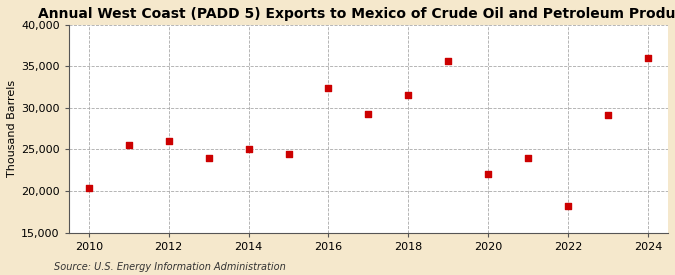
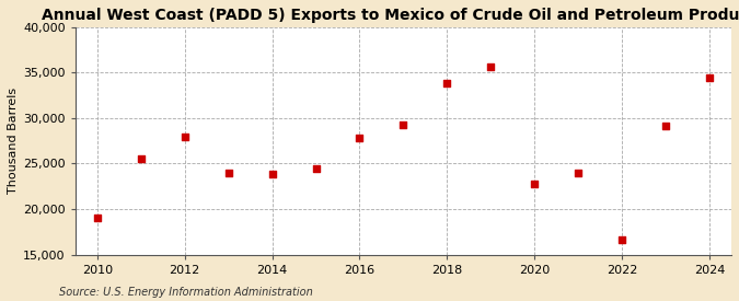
2010: 20,400 -> 19,000
2012: 26,000 -> 28,000
2014: 25,000 -> 23,800
2016: 32,400 -> 27,800
2018: 31,600 -> 33,800
2020: 22,000 -> 22,800
2022: 18,200 -> 16,600
2024: 36,000 -> 34,500
